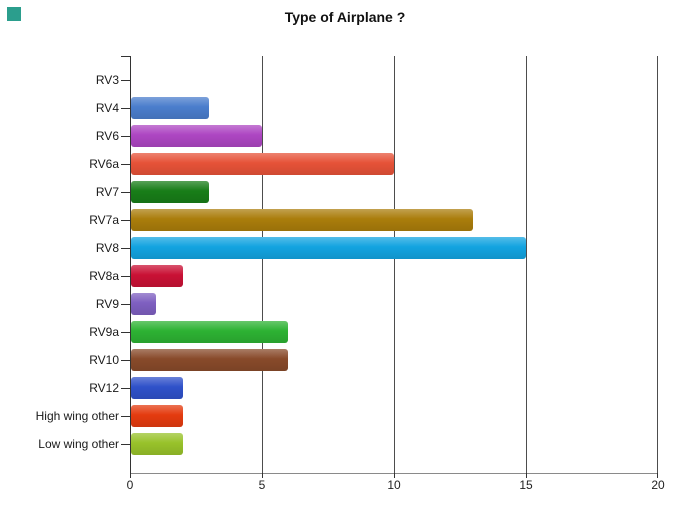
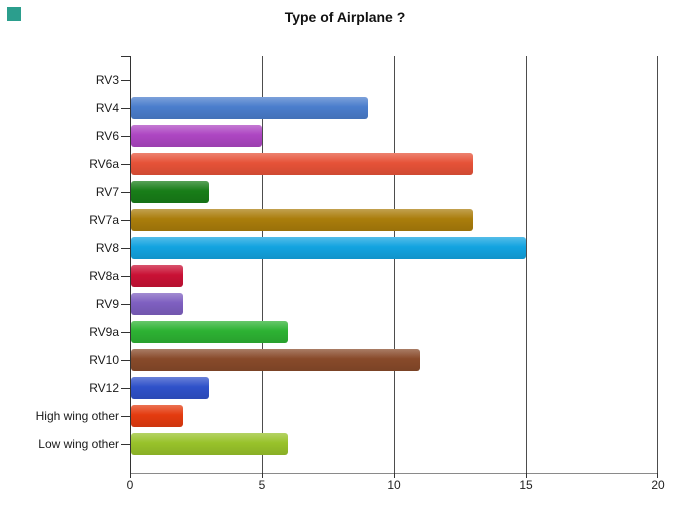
RV4: 3 -> 9
RV6a: 10 -> 13
RV9: 1 -> 2
RV10: 6 -> 11
RV12: 2 -> 3
Low wing other: 2 -> 6
